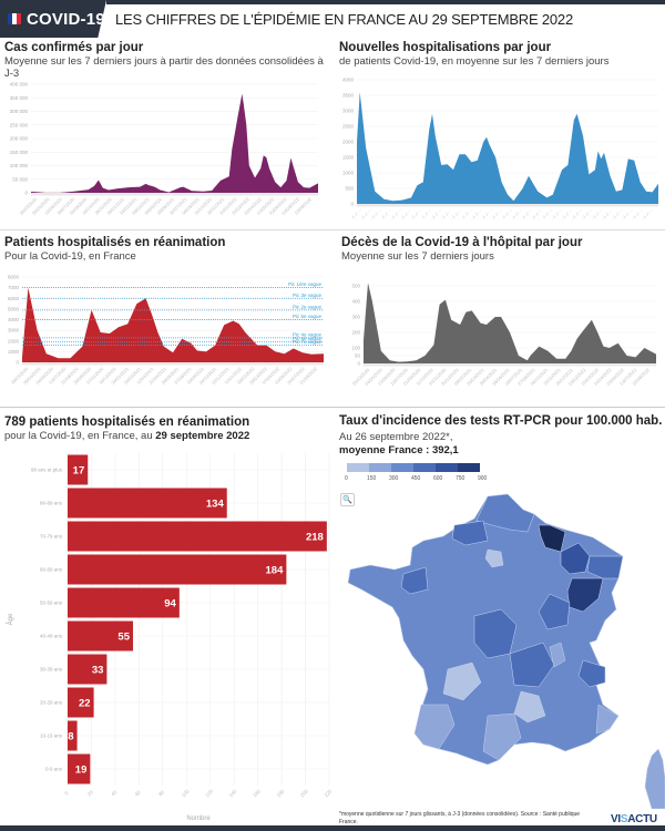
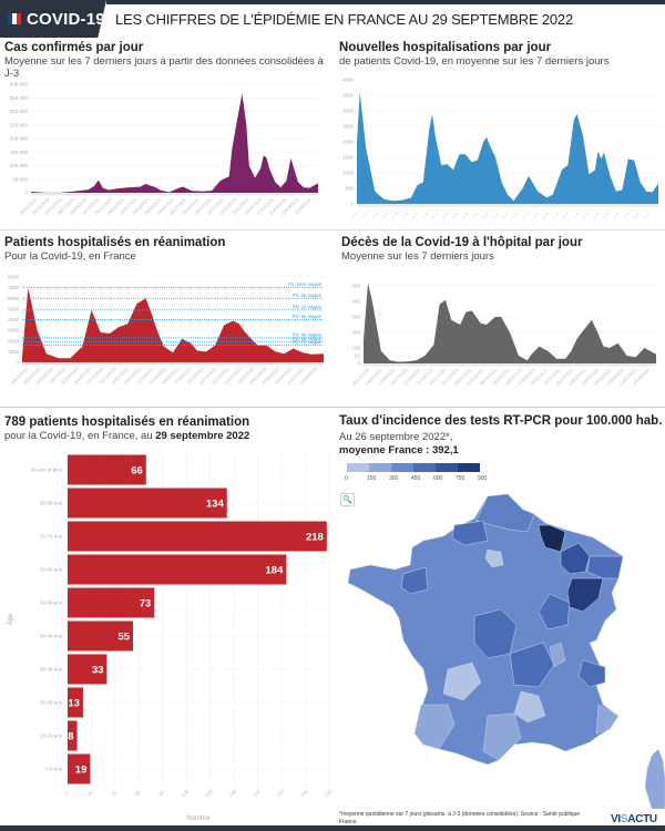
789 patients hospitalisés en réanimation/90 ans et plus: 17 -> 66
789 patients hospitalisés en réanimation/50-59 ans: 94 -> 73
789 patients hospitalisés en réanimation/20-29 ans: 22 -> 13
